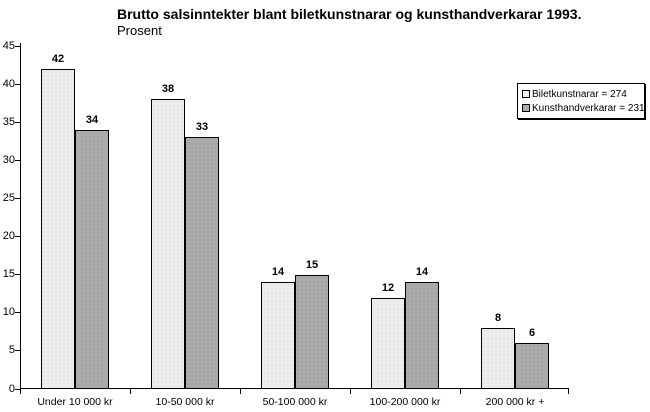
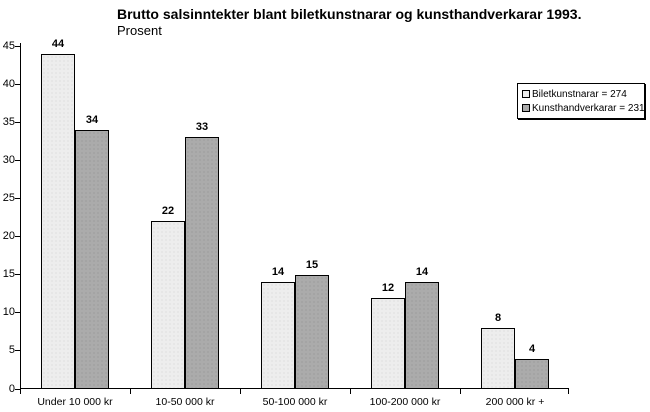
Biletkunstnarar = 274/Under 10 000 kr: 42 -> 44
Biletkunstnarar = 274/10-50 000 kr: 38 -> 22
Kunsthandverkarar = 231/200 000 kr +: 6 -> 4
